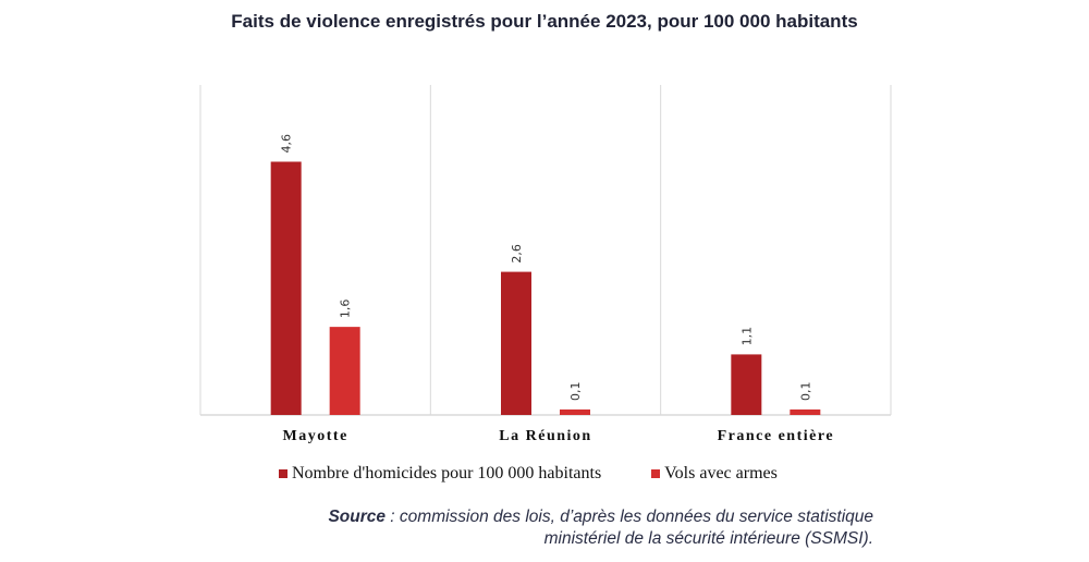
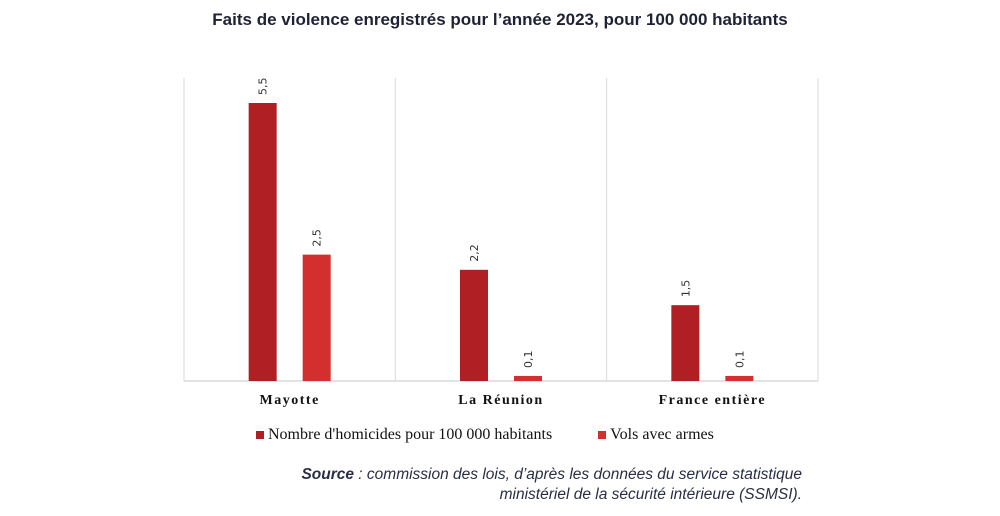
Nombre d'homicides pour 100 000 habitants/Mayotte: 4,6 -> 5,5
Vols avec armes/Mayotte: 1,6 -> 2,5
Nombre d'homicides pour 100 000 habitants/La Réunion: 2,6 -> 2,2
Nombre d'homicides pour 100 000 habitants/France entière: 1,1 -> 1,5
